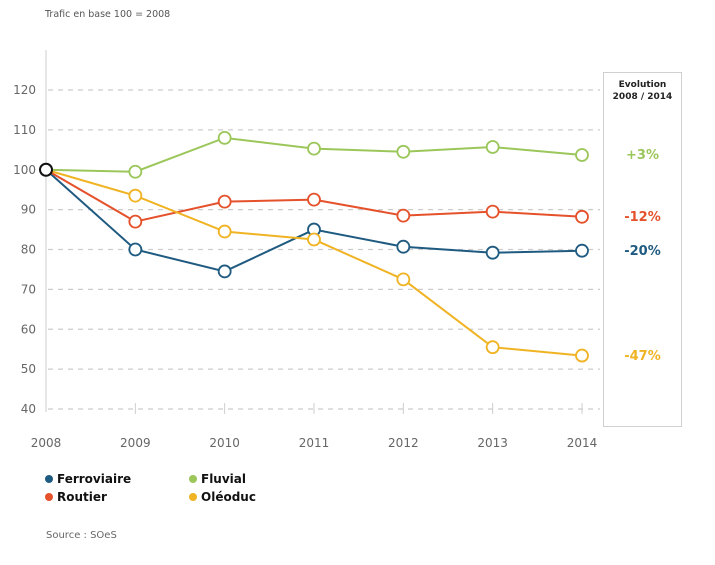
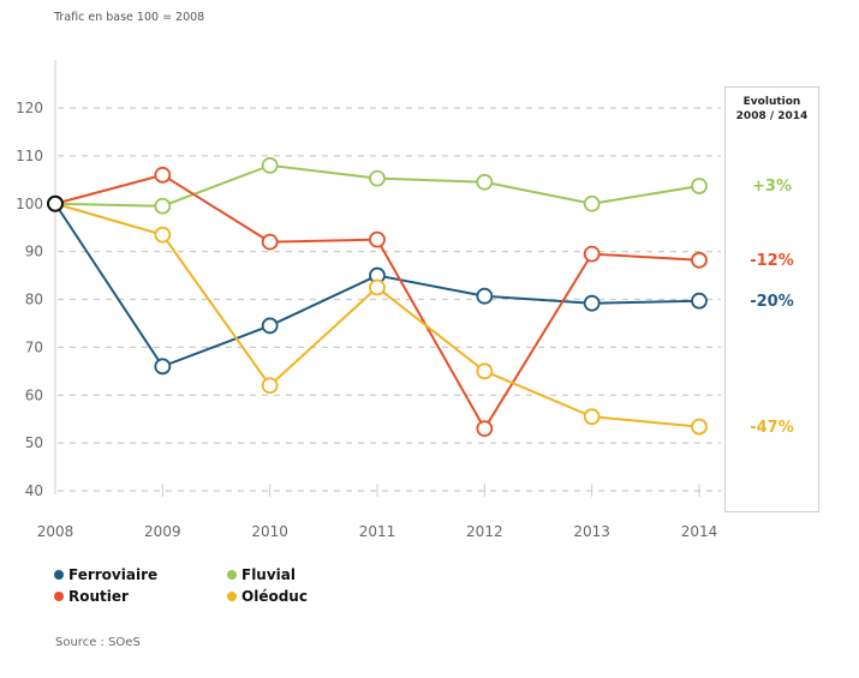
Ferroviaire/2009: 80 -> 66
Routier/2009: 87 -> 106
Oléoduc/2010: 84 -> 62
Routier/2012: 88 -> 53
Oléoduc/2012: 72 -> 65
Fluvial/2013: 106 -> 100
